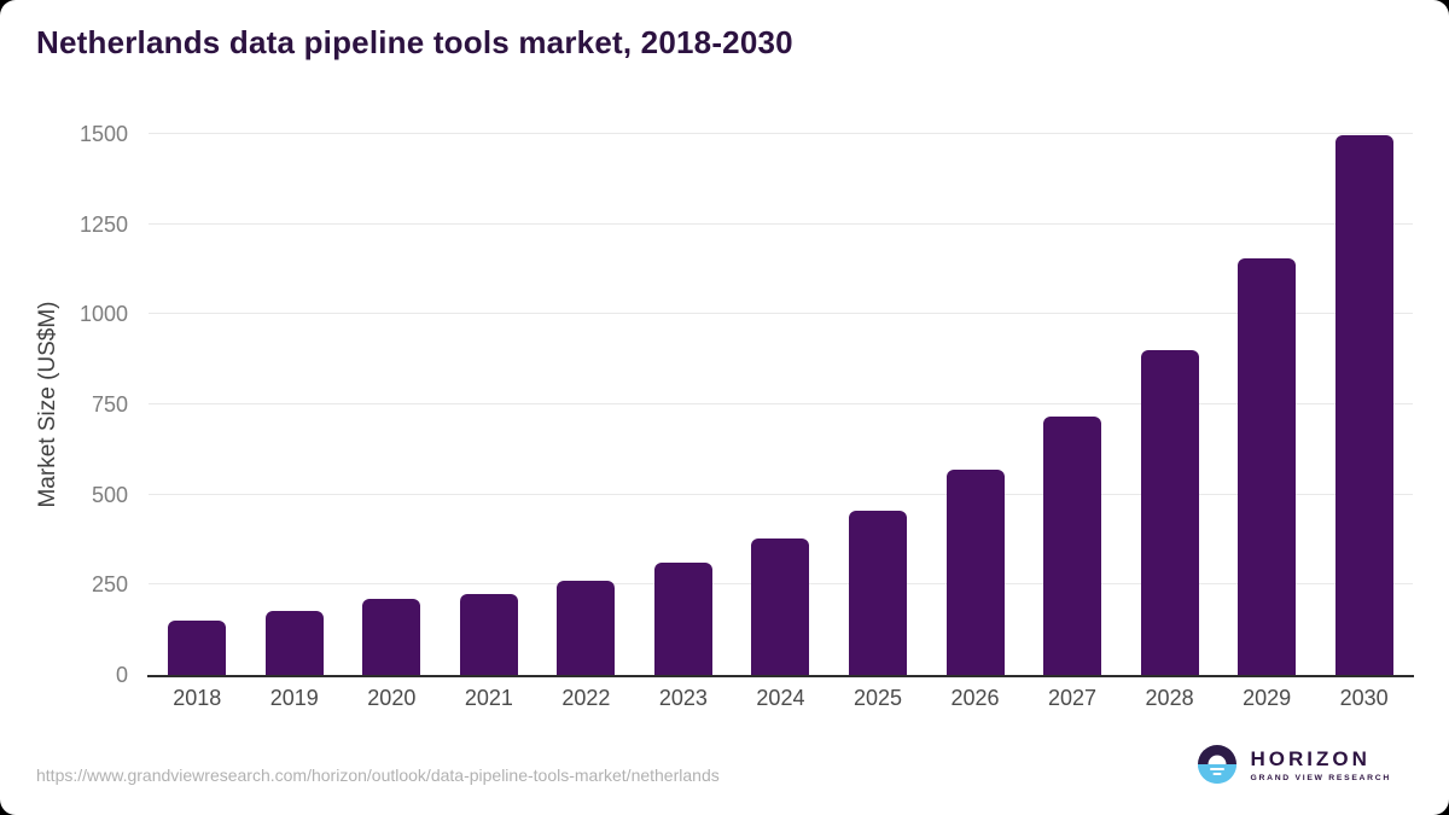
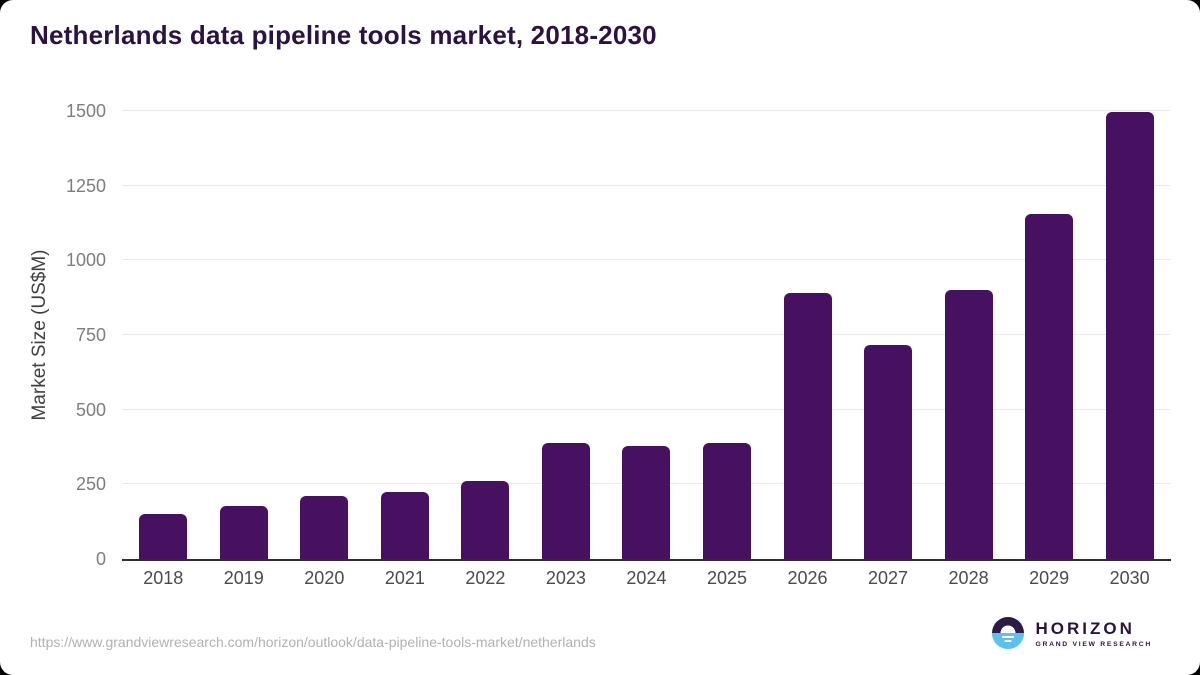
2023: 310 -> 390
2025: 460 -> 390
2026: 570 -> 890
